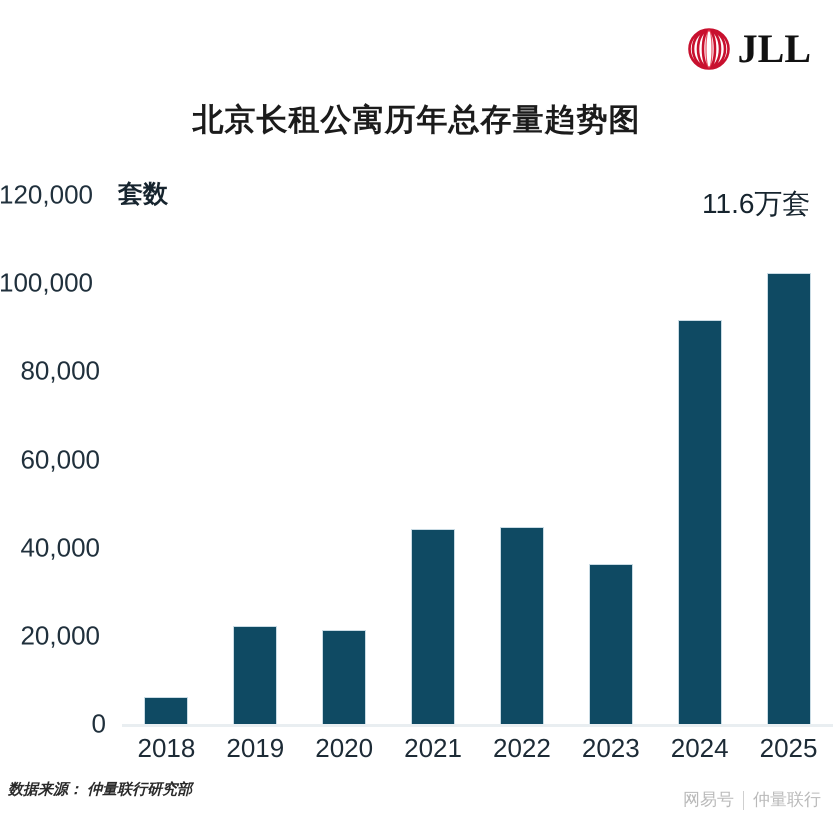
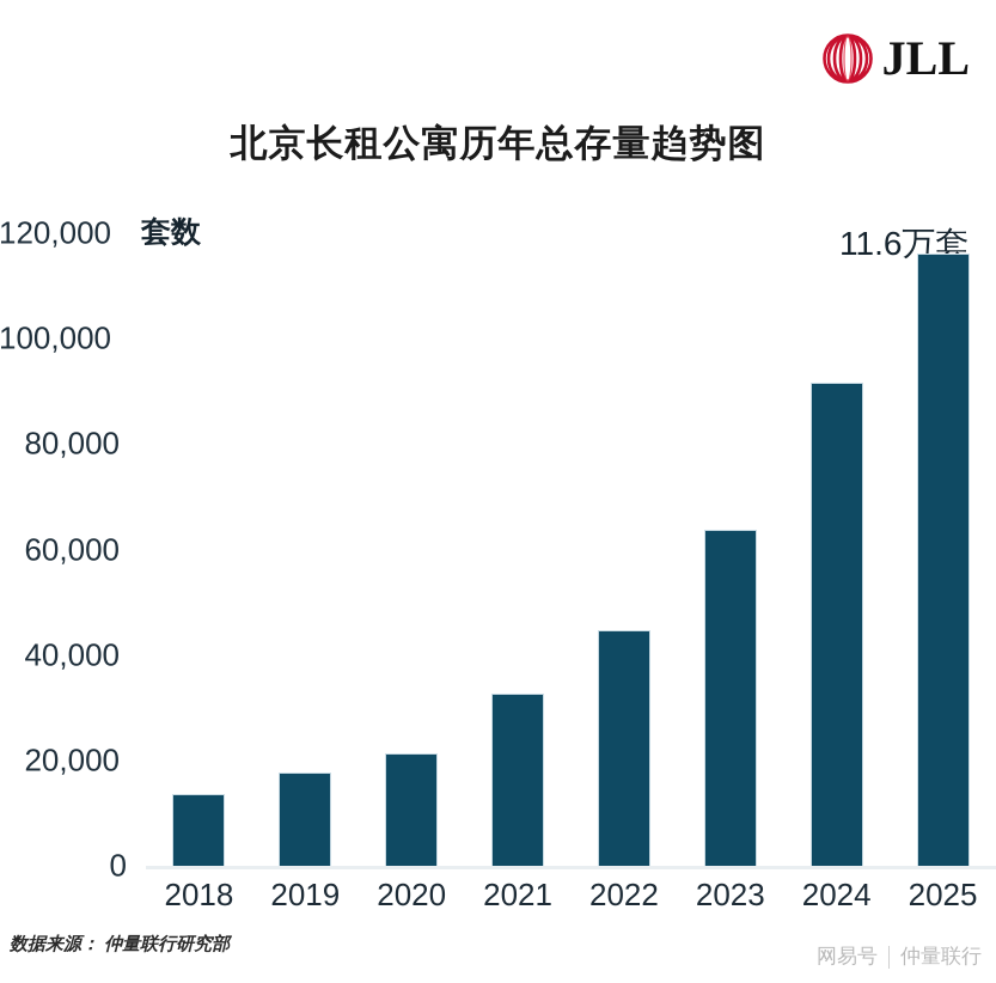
2018: 6000 -> 14000
2019: 22000 -> 18000
2021: 44000 -> 32000
2023: 36000 -> 64000
2025: 102000 -> 116000
